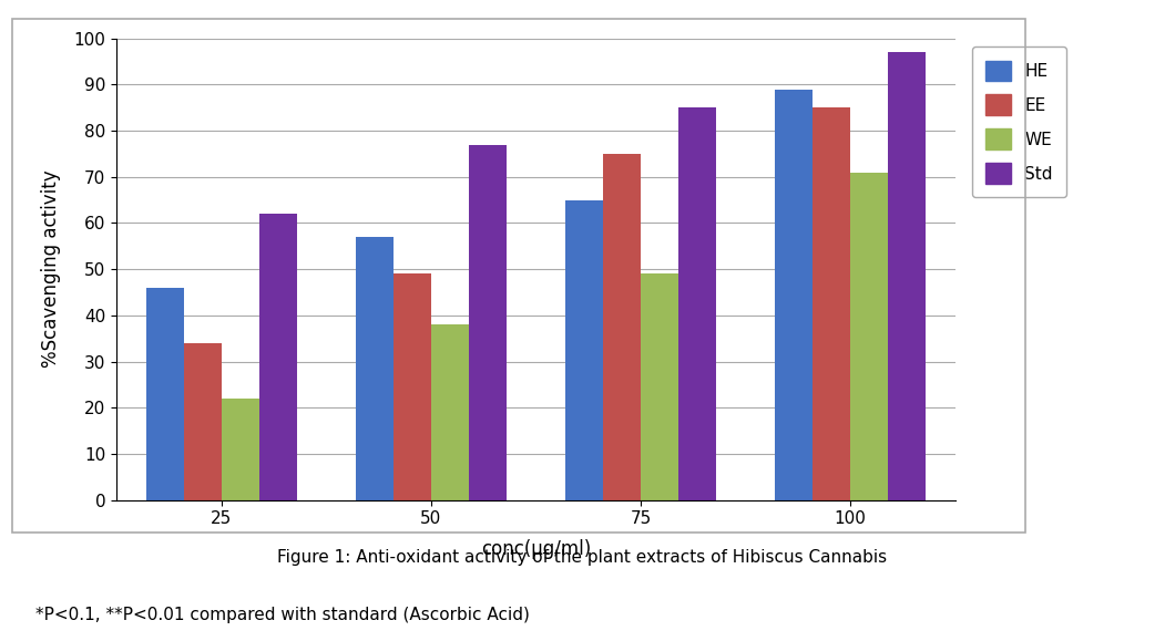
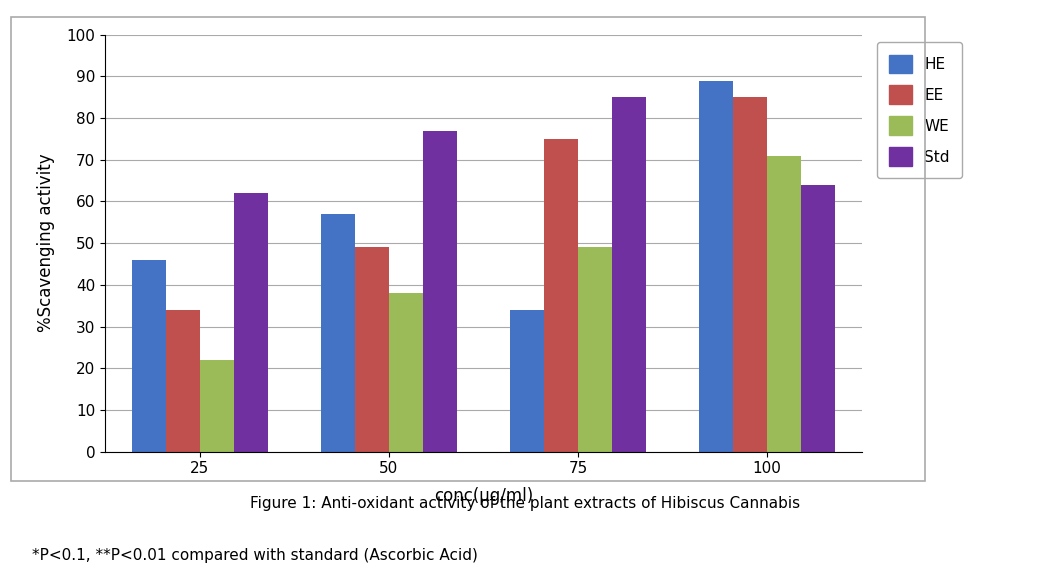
HE/75: 65 -> 34
Std/100: 97 -> 64
